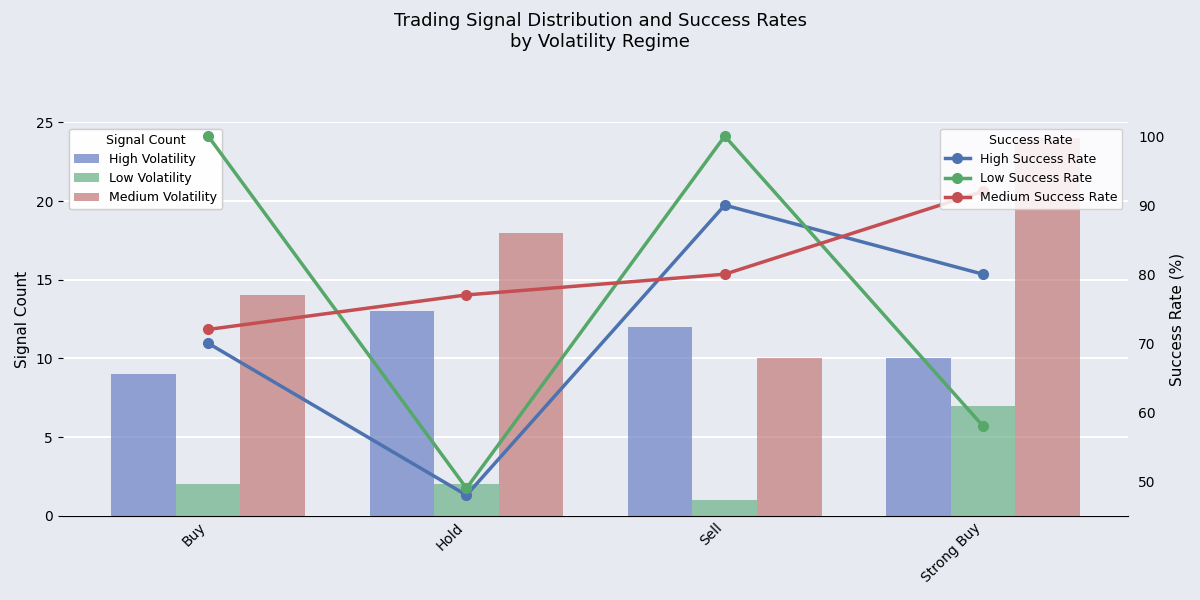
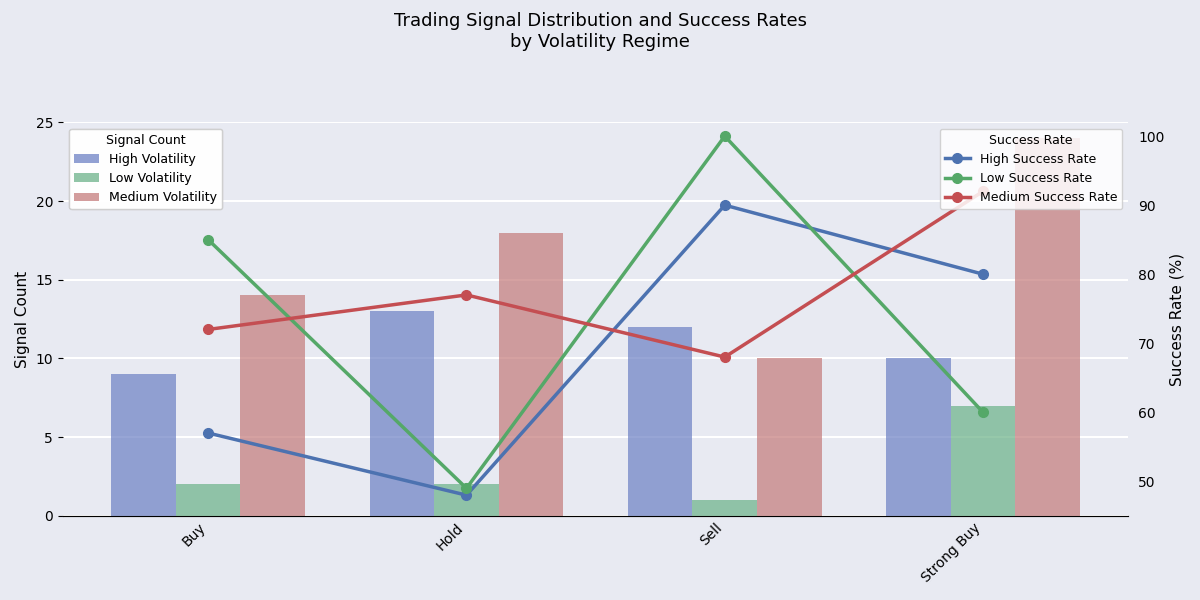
High Success Rate/Buy: 70 -> 57
Low Success Rate/Buy: 100 -> 85
Medium Success Rate/Sell: 80 -> 68
Low Success Rate/Strong Buy: 58 -> 60
